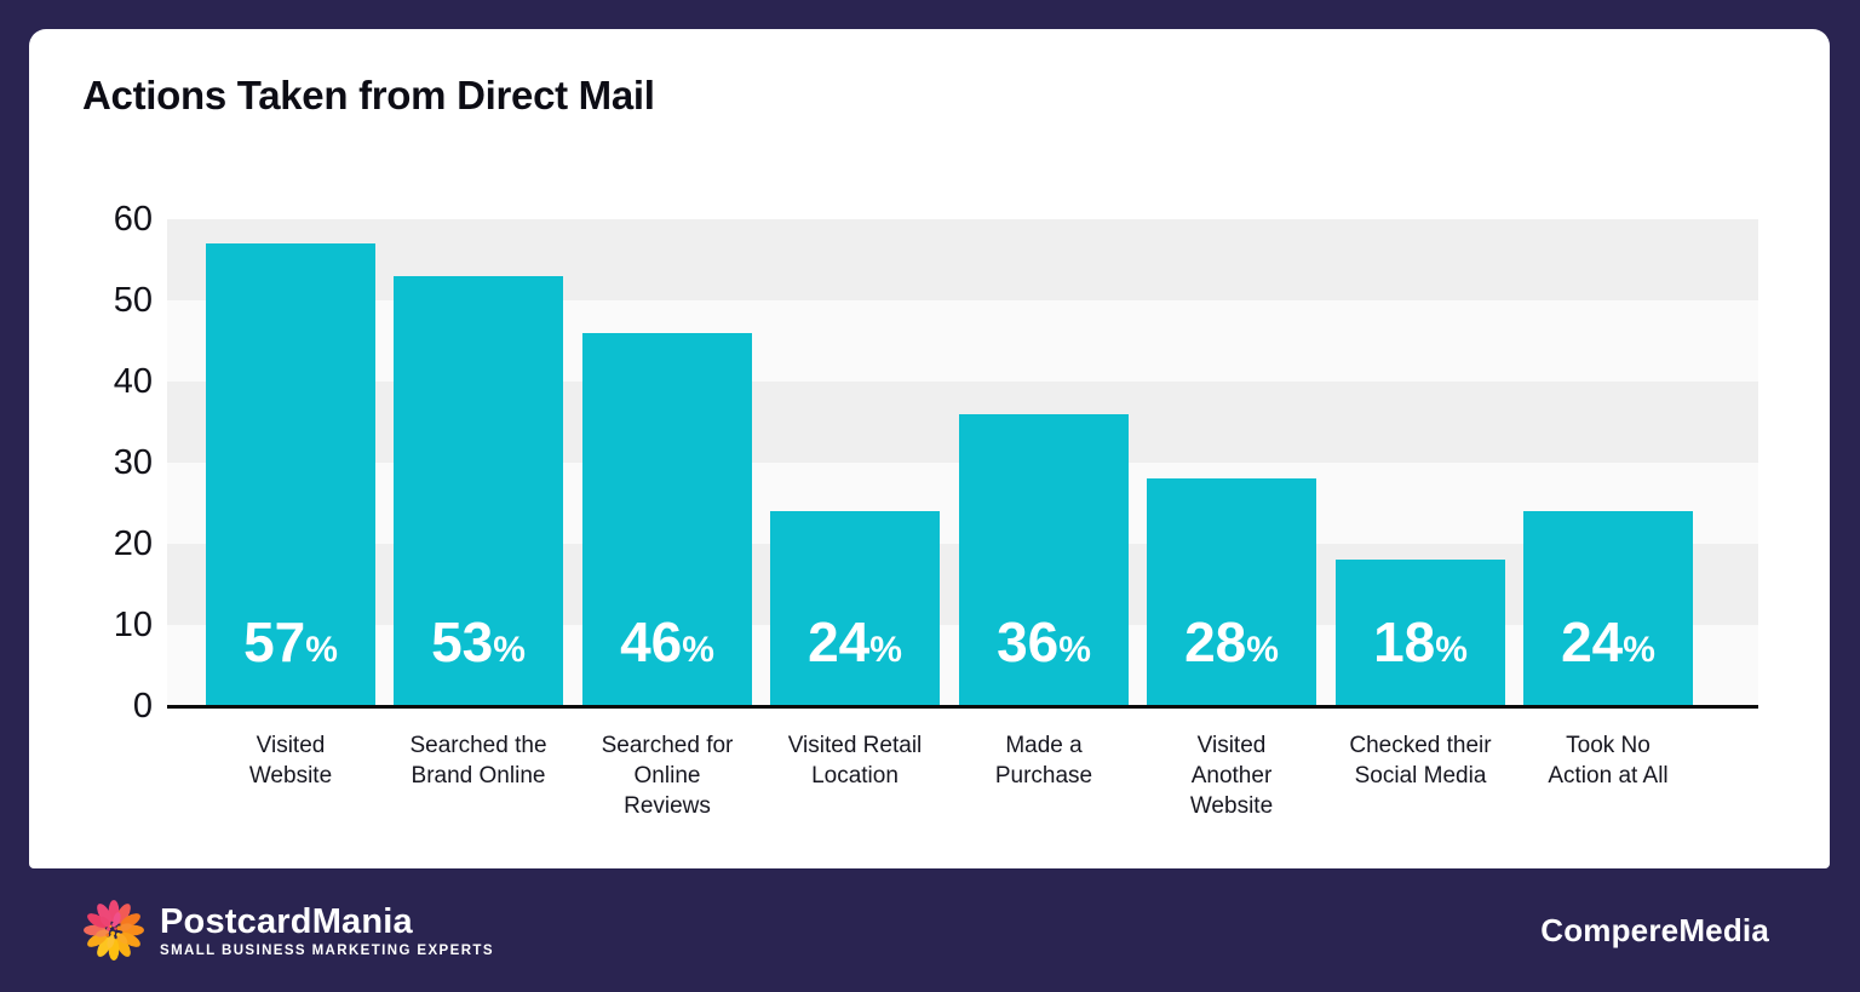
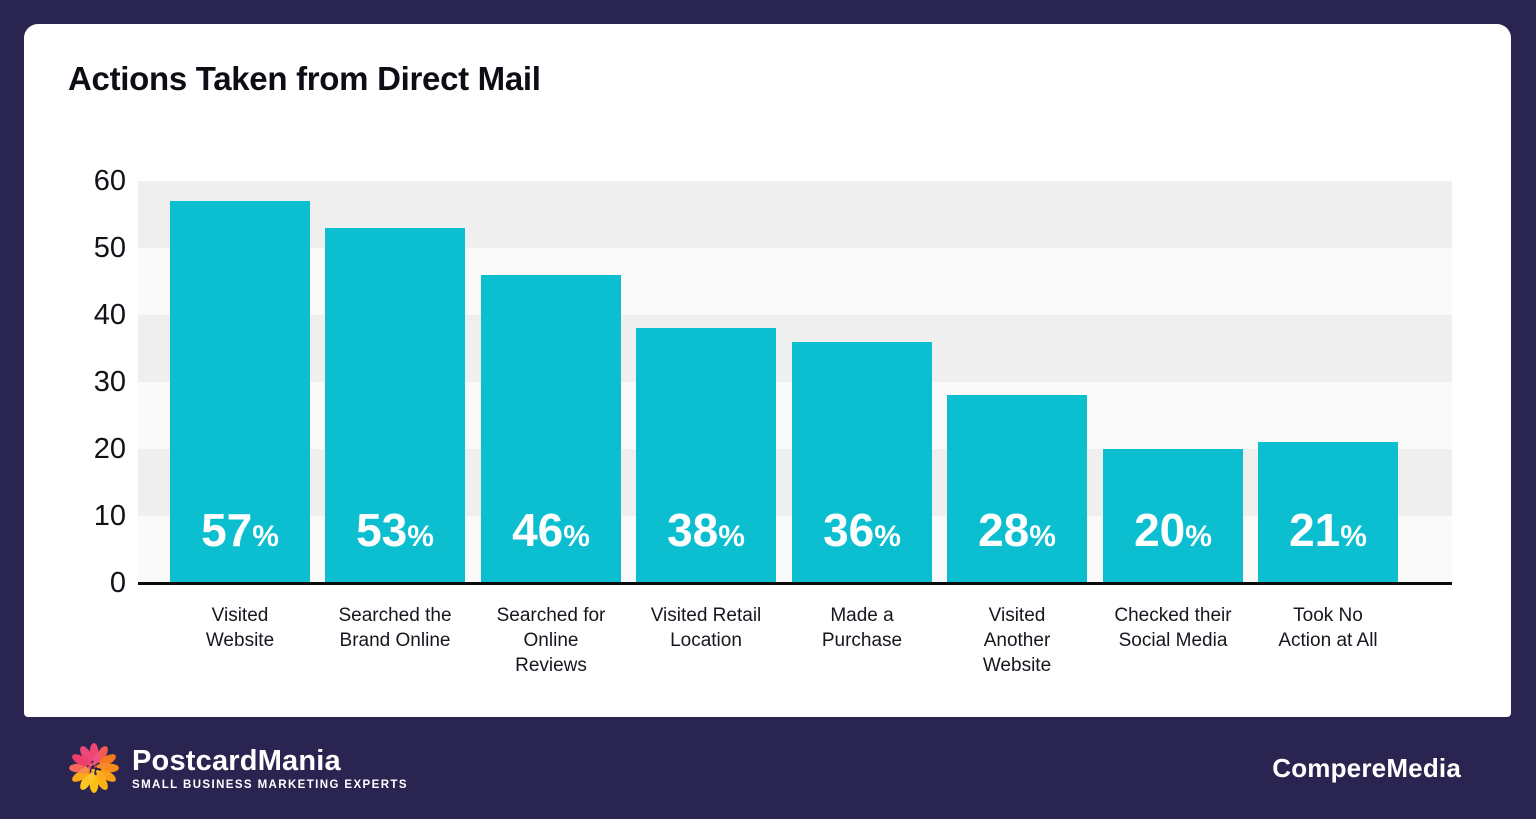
Visited Retail Location: 24 -> 38
Checked their Social Media: 18 -> 20
Took No Action at All: 24 -> 21
